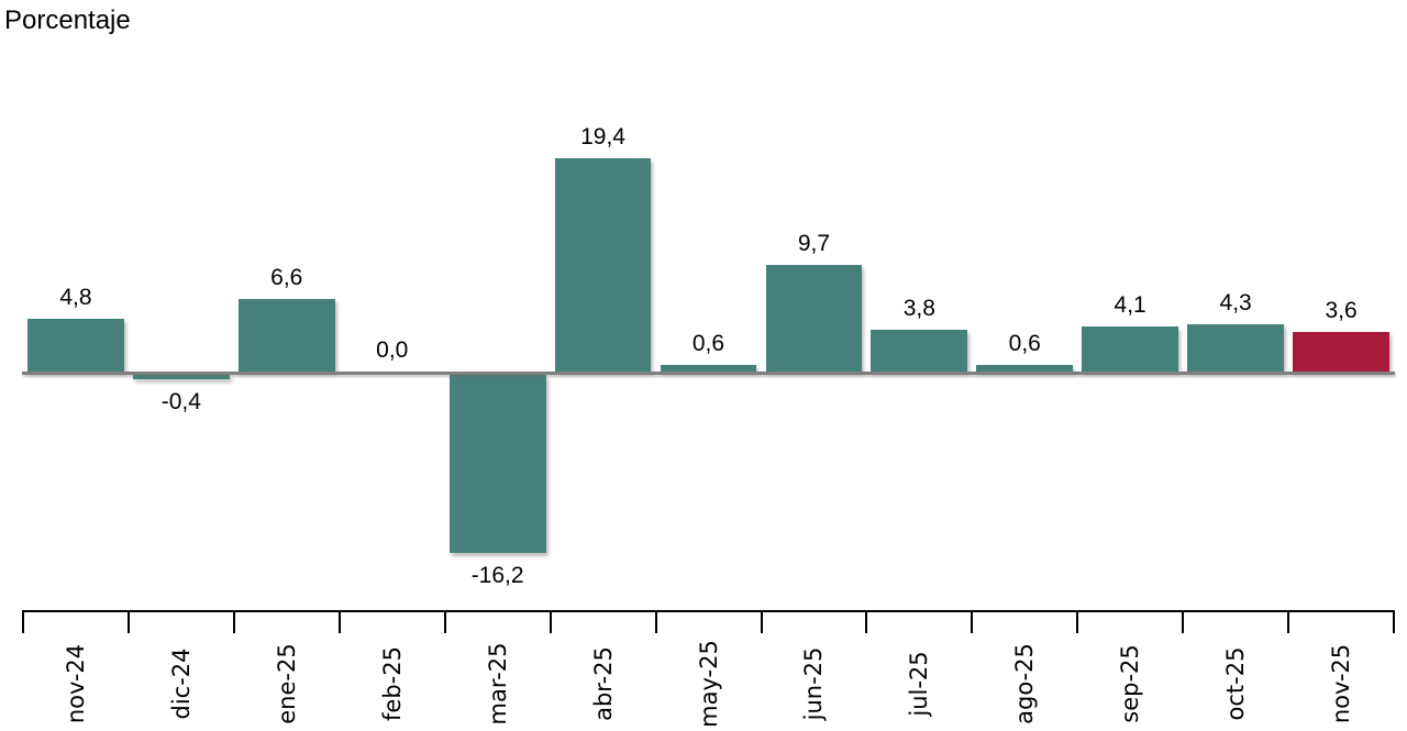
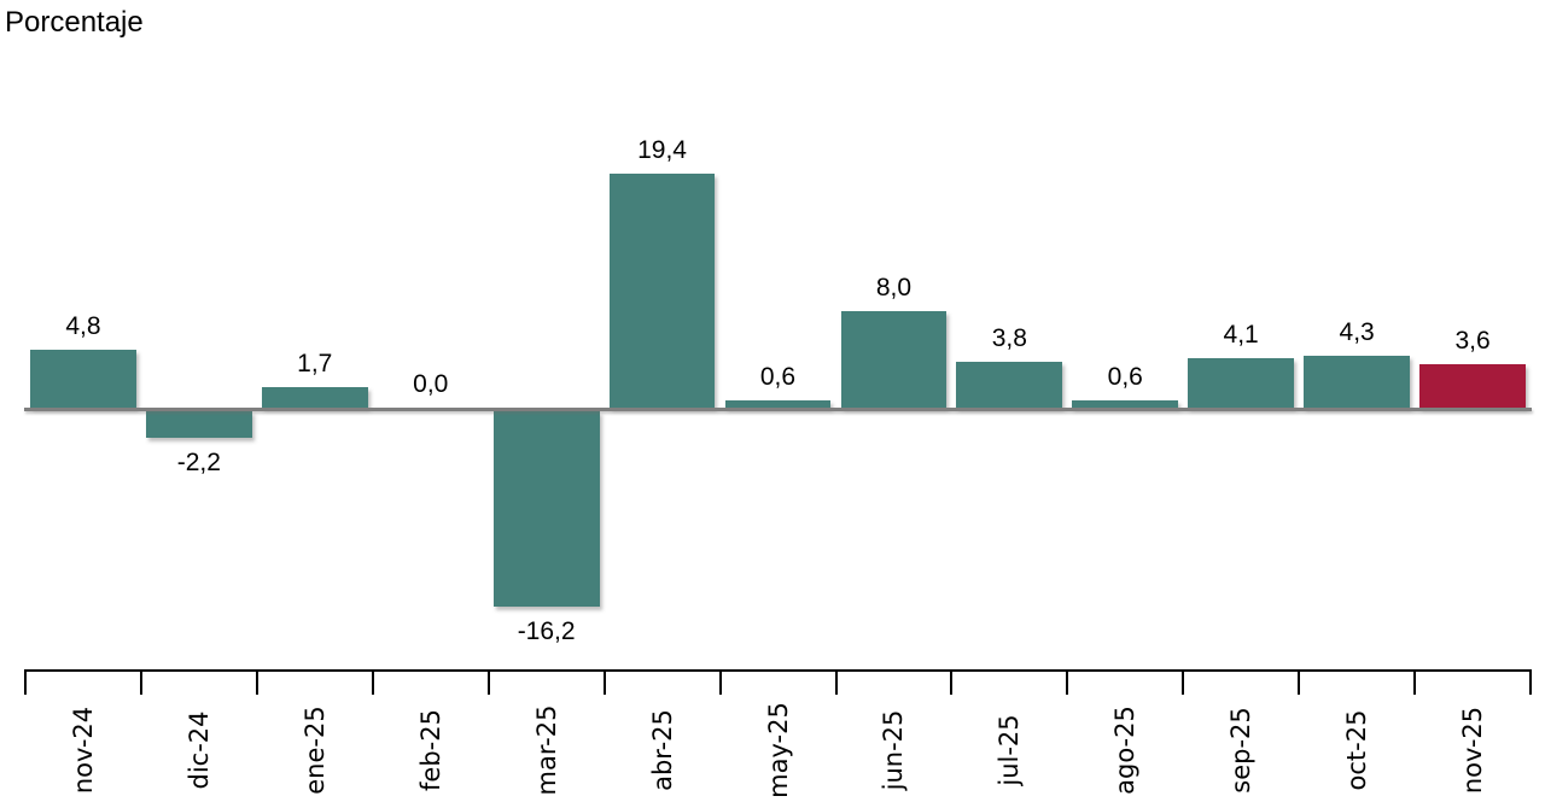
dic-24: -0,4 -> -2,2
ene-25: 6,6 -> 1,7
jun-25: 9,7 -> 8,0
